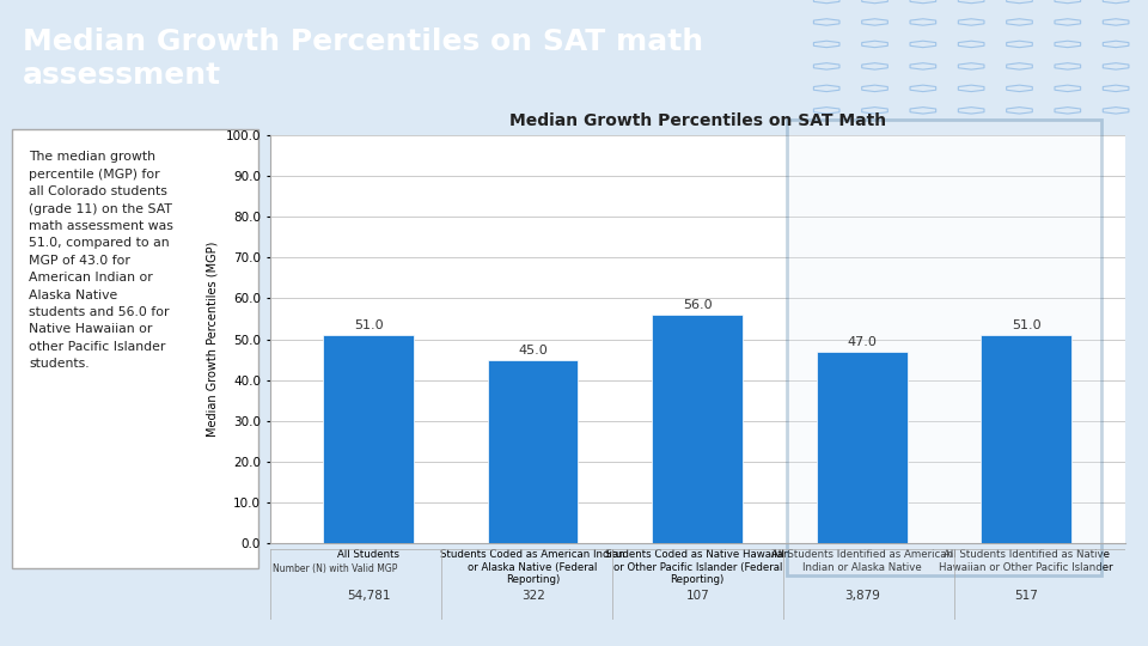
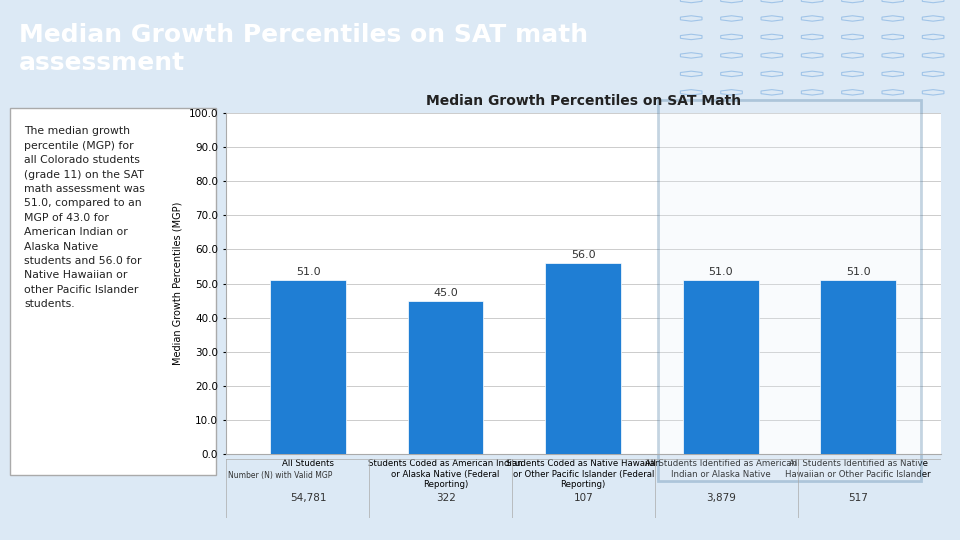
All Students Identified as American Indian or Alaska Native: 47.0 -> 51.0
